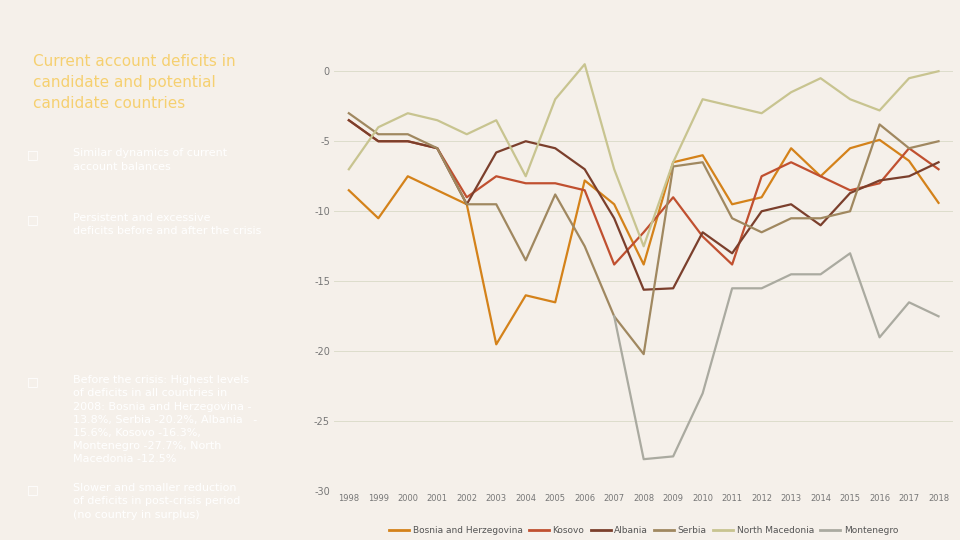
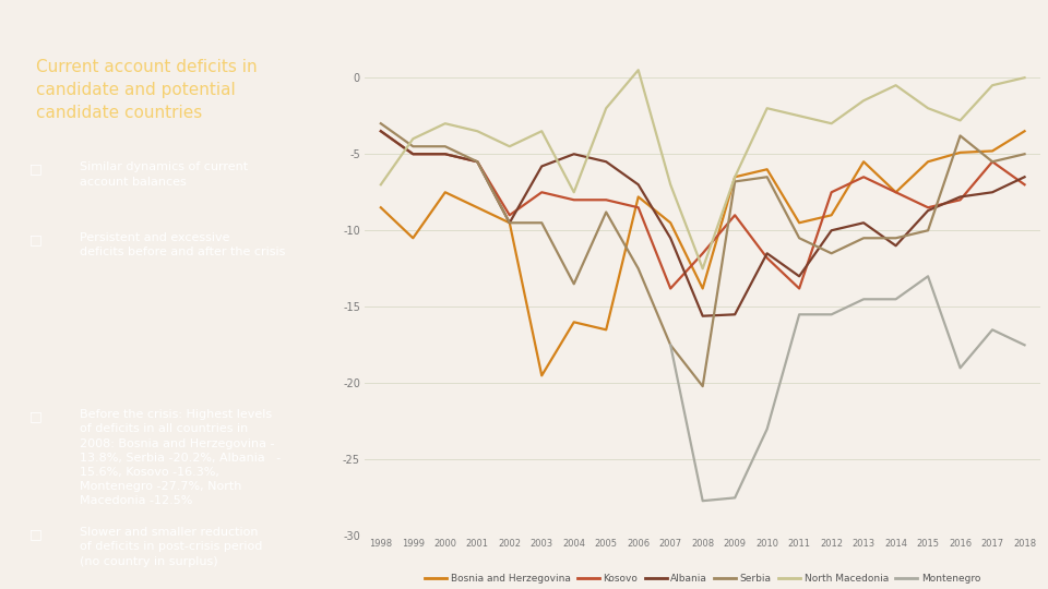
Bosnia and Herzegovina/2017: -6.4 -> -4.8
Bosnia and Herzegovina/2018: -9.4 -> -3.5
